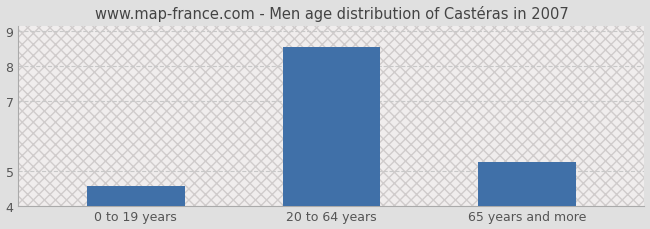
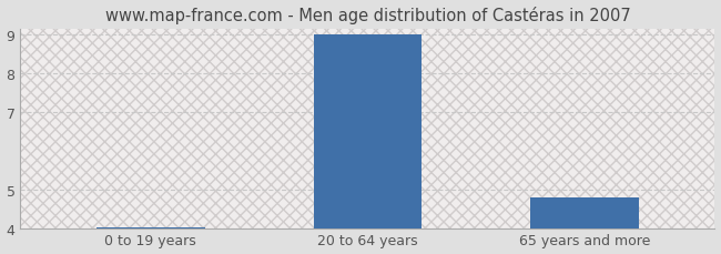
0 to 19 years: 4.55 -> 4.02
20 to 64 years: 8.55 -> 9.00
65 years and more: 5.25 -> 4.80
